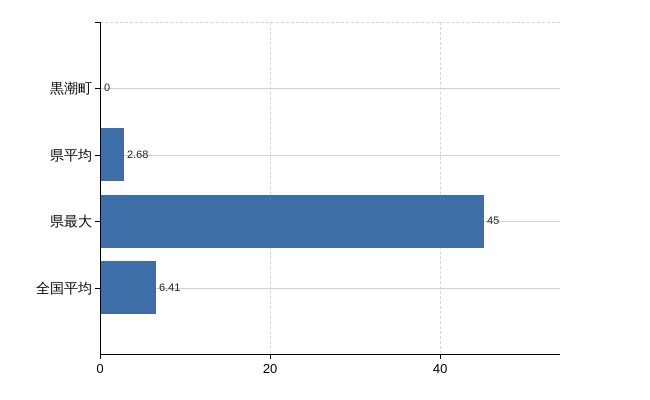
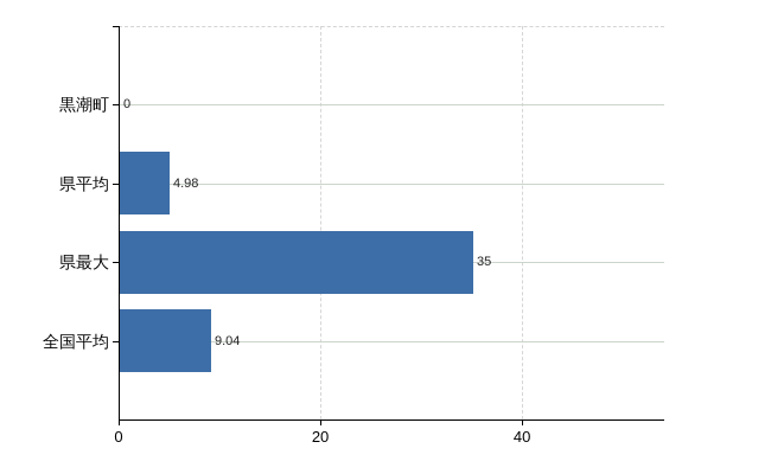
県平均: 2.68 -> 4.98
県最大: 45 -> 35
全国平均: 6.41 -> 9.04
